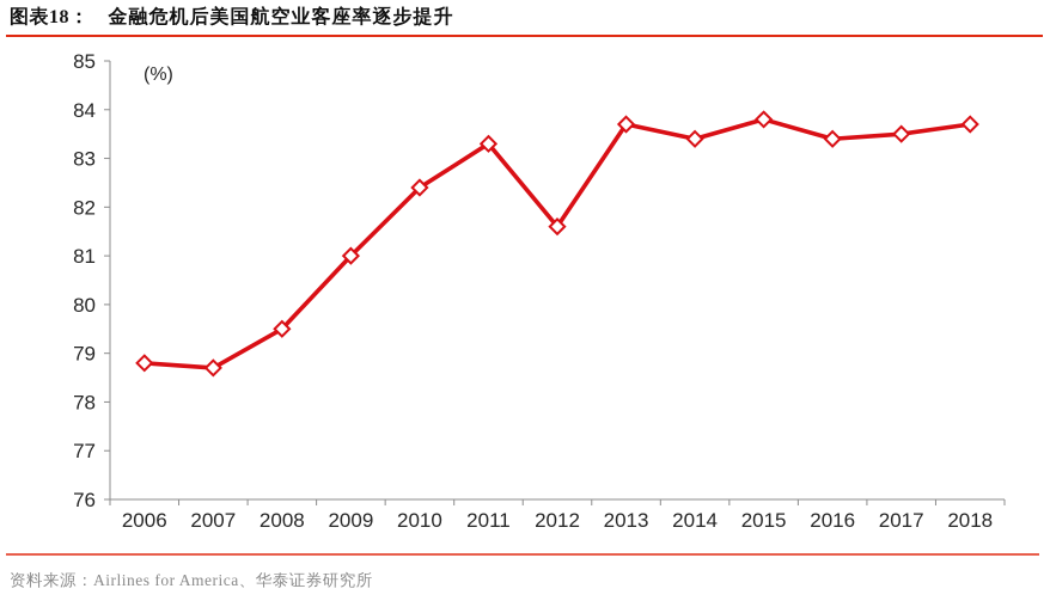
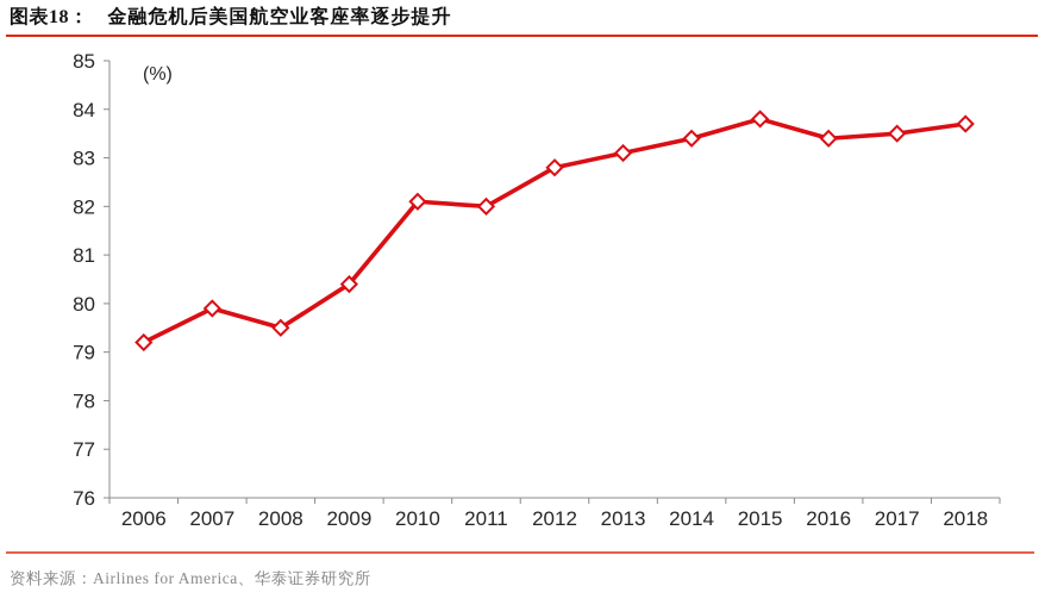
2006: 78.8 -> 79.2
2007: 78.7 -> 79.9
2009: 81.0 -> 80.4
2010: 82.4 -> 82.1
2011: 83.3 -> 82.0
2012: 81.6 -> 82.8
2013: 83.7 -> 83.1
